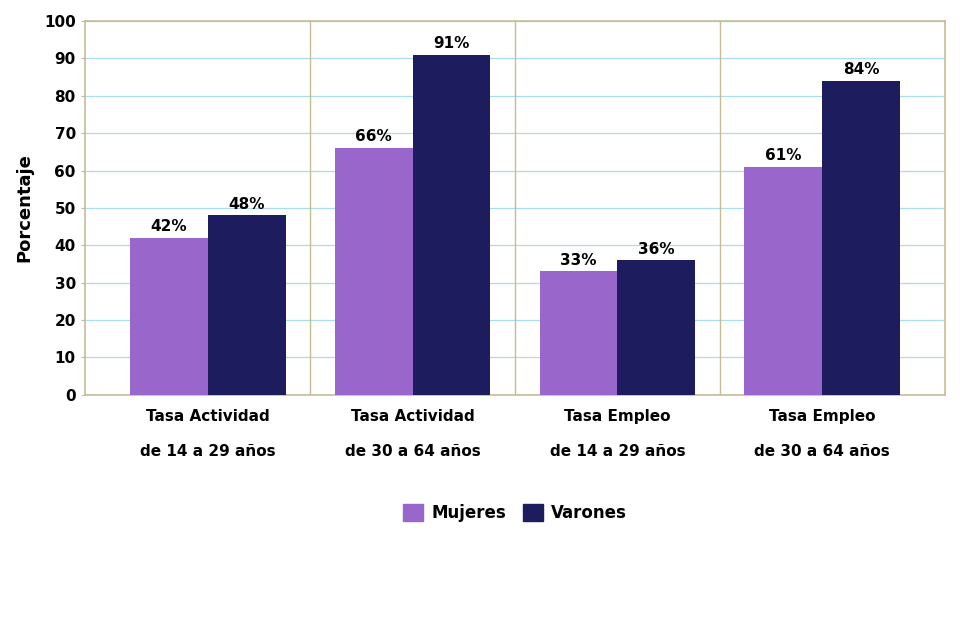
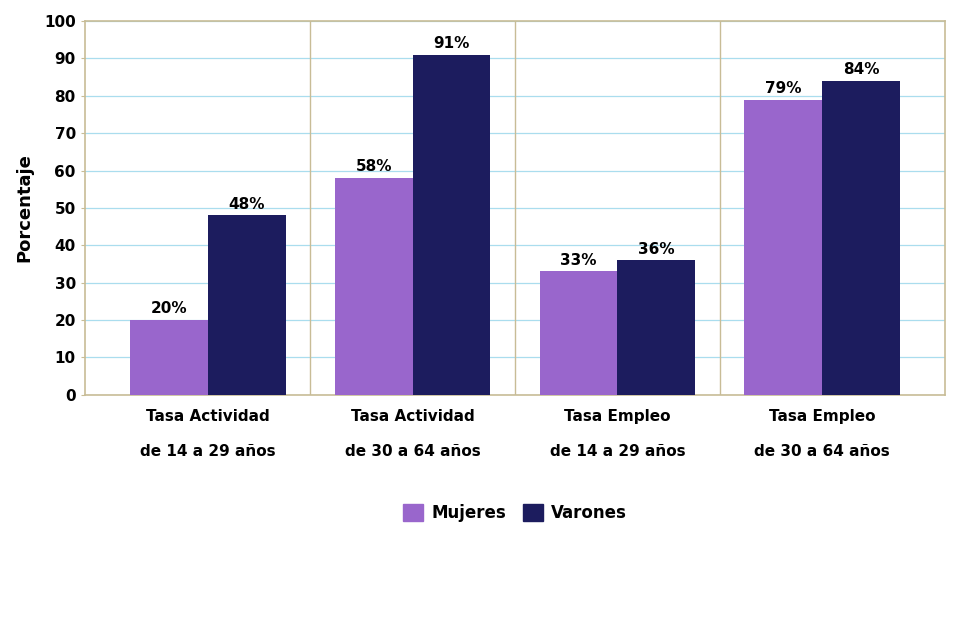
Mujeres/Tasa Actividad de 14 a 29 años: 42% -> 20%
Mujeres/Tasa Actividad de 30 a 64 años: 66% -> 58%
Mujeres/Tasa Empleo de 30 a 64 años: 61% -> 79%
